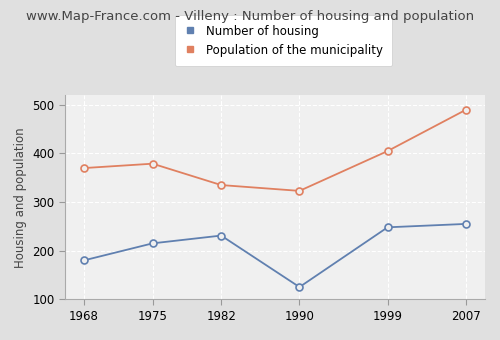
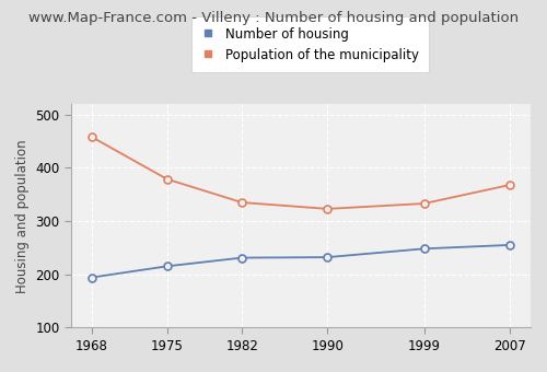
Number of housing/1968: 180 -> 194
Population of the municipality/1968: 370 -> 458
Number of housing/1990: 125 -> 232
Population of the municipality/1999: 405 -> 333
Population of the municipality/2007: 490 -> 368
